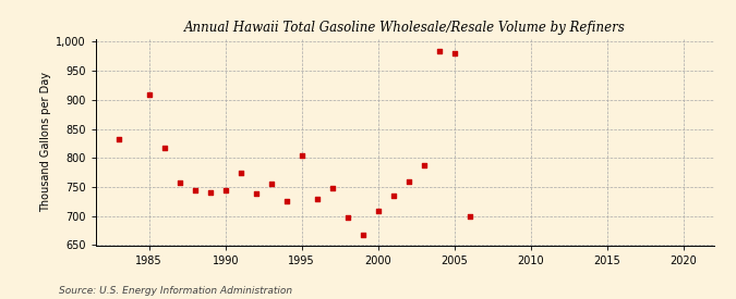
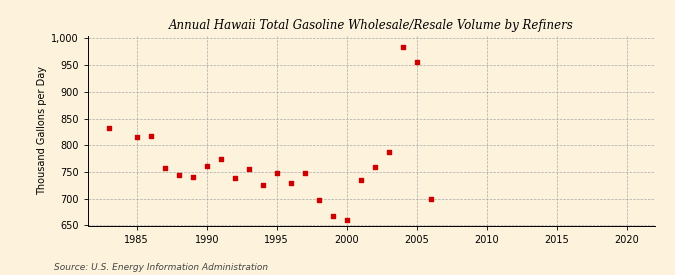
1985: 910 -> 815
1990: 744 -> 761
1995: 804 -> 748
2000: 708 -> 660
2005: 980 -> 956
